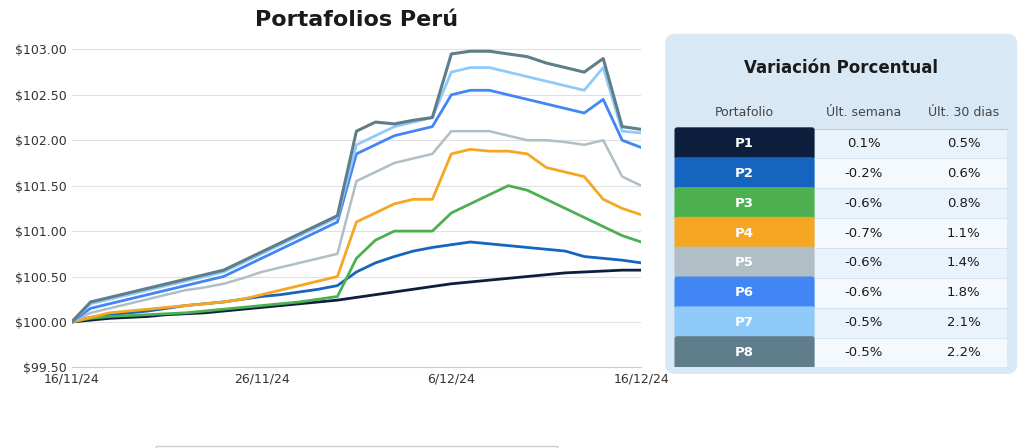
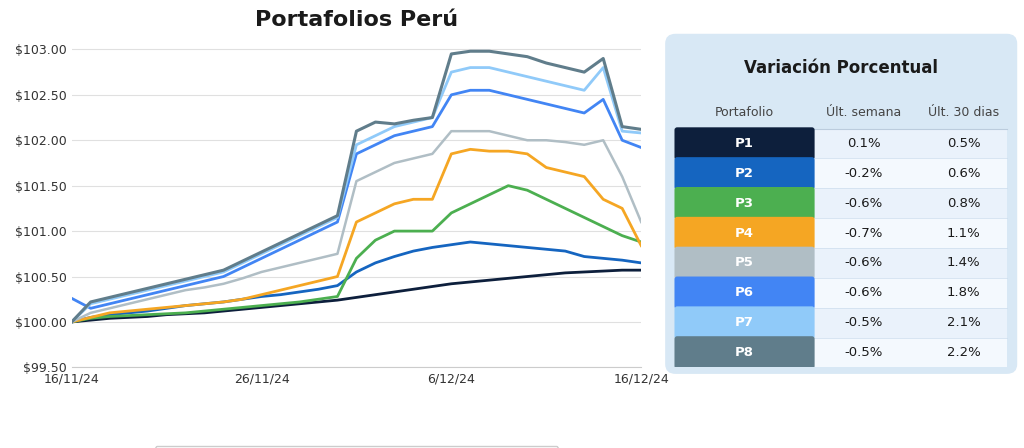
P6/16/11/24: $100.00 -> $100.26
P4/16/12/24: $101.18 -> $100.84
P5/16/12/24: $101.50 -> $101.10
